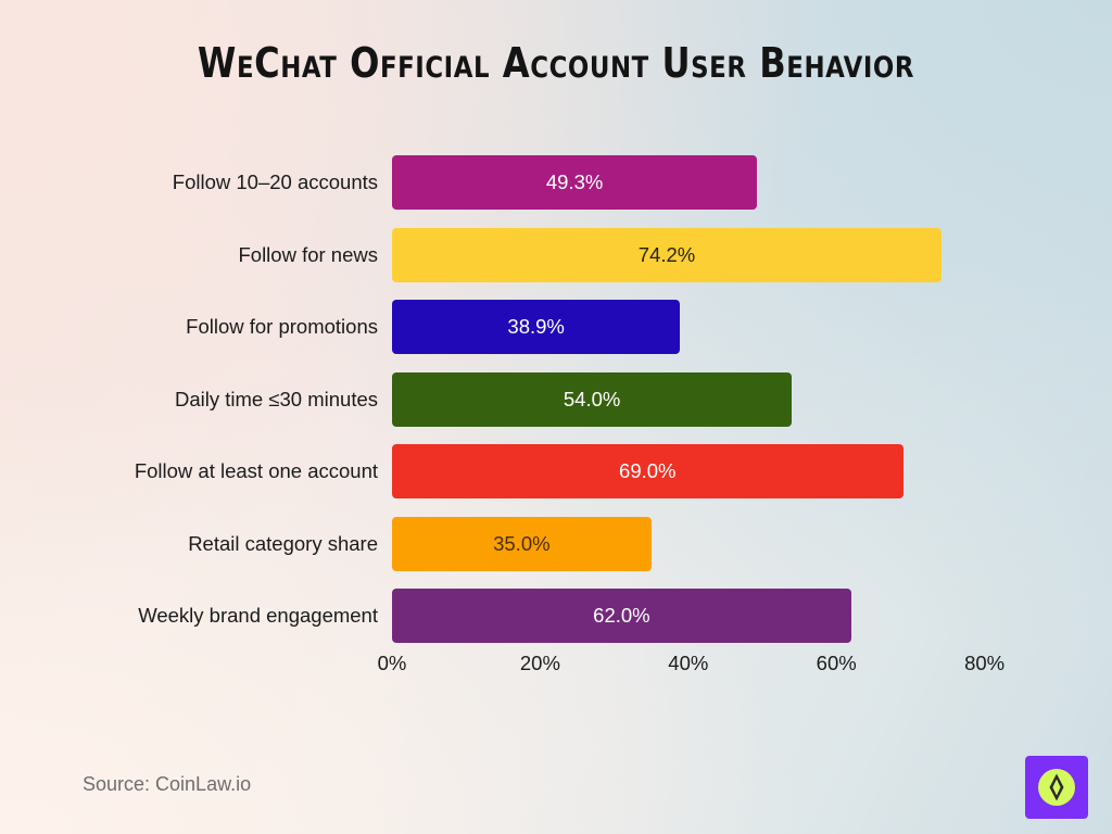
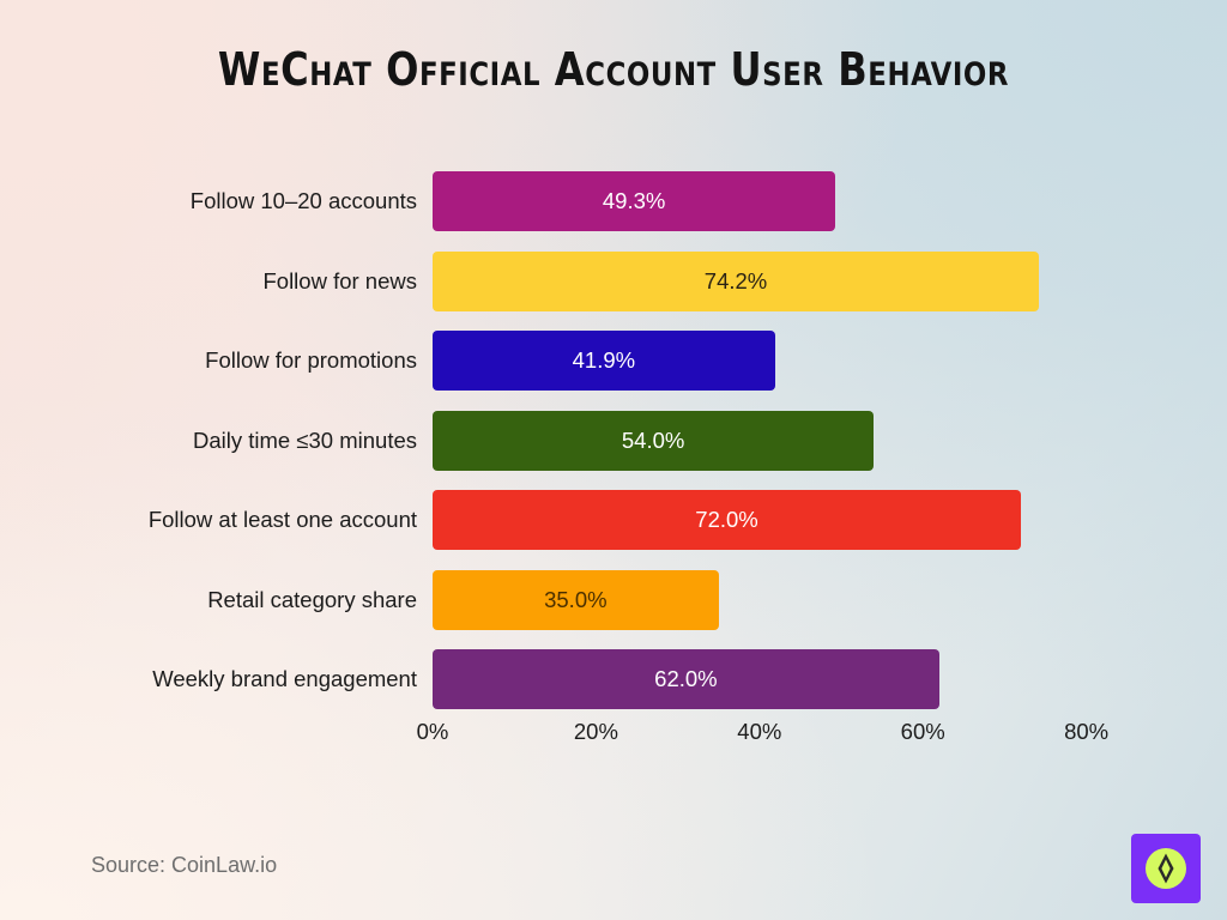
Follow for promotions: 38.9% -> 41.9%
Follow at least one account: 69.0% -> 72.0%
